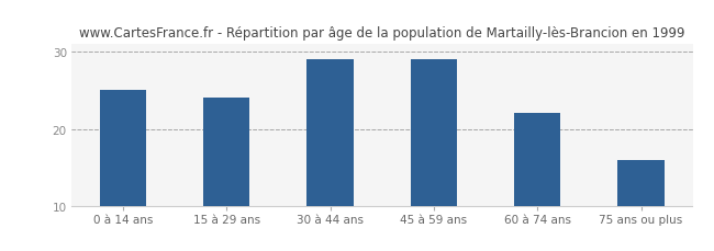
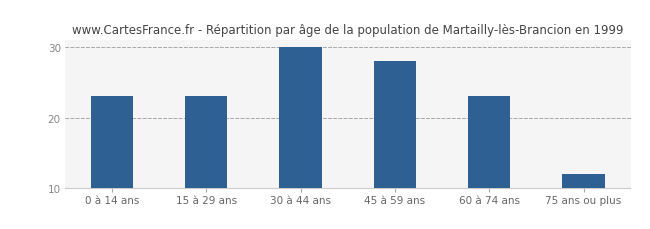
0 à 14 ans: 25 -> 23
15 à 29 ans: 24 -> 23
30 à 44 ans: 29 -> 30
45 à 59 ans: 29 -> 28
60 à 74 ans: 22 -> 23
75 ans ou plus: 16 -> 12
